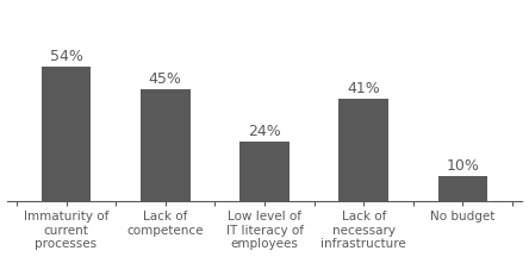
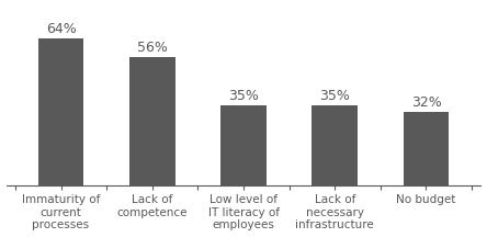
Immaturity of current processes: 54% -> 64%
Lack of competence: 45% -> 56%
Low level of IT literacy of employees: 24% -> 35%
Lack of necessary infrastructure: 41% -> 35%
No budget: 10% -> 32%
